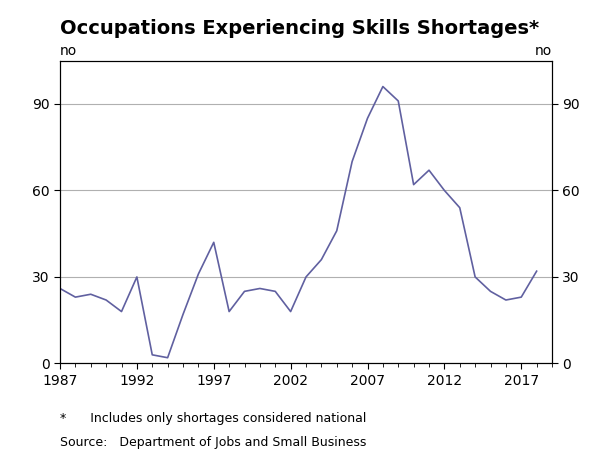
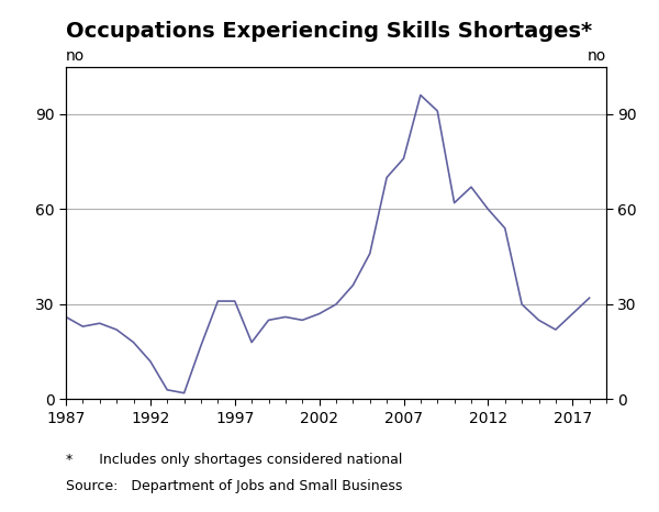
1992: 30 -> 12
1997: 42 -> 31
2002: 18 -> 27
2007: 85 -> 76
2017: 23 -> 27
